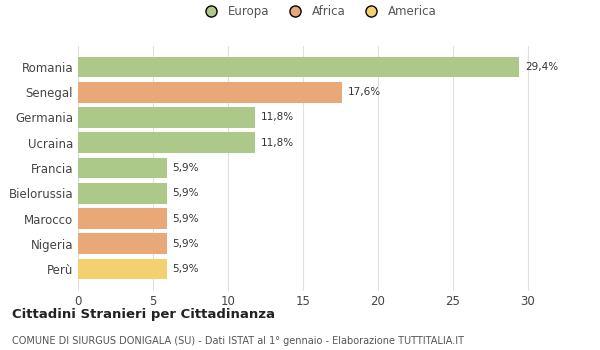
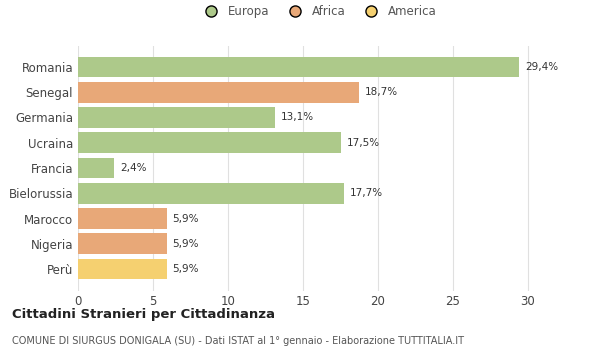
Senegal: 17,6% -> 18,7%
Germania: 11,8% -> 13,1%
Ucraina: 11,8% -> 17,5%
Francia: 5,9% -> 2,4%
Bielorussia: 5,9% -> 17,7%
